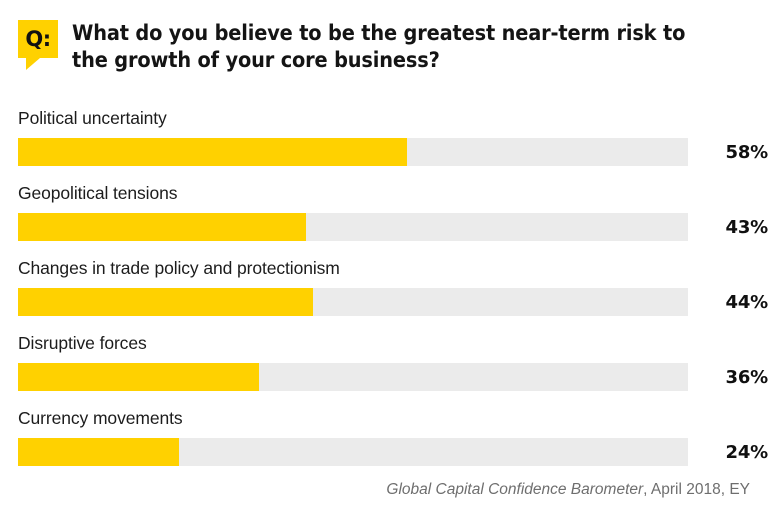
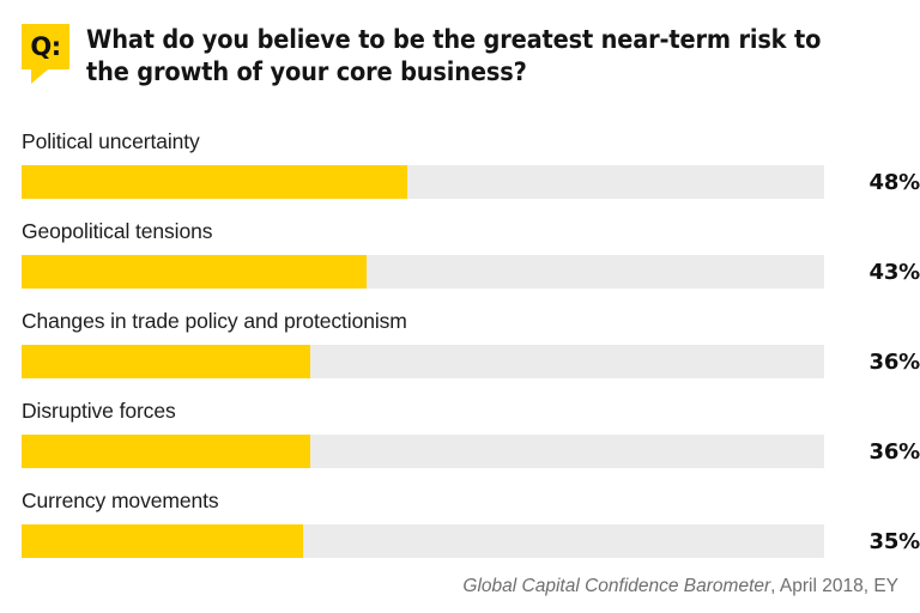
Political uncertainty: 58% -> 48%
Changes in trade policy and protectionism: 44% -> 36%
Currency movements: 24% -> 35%
